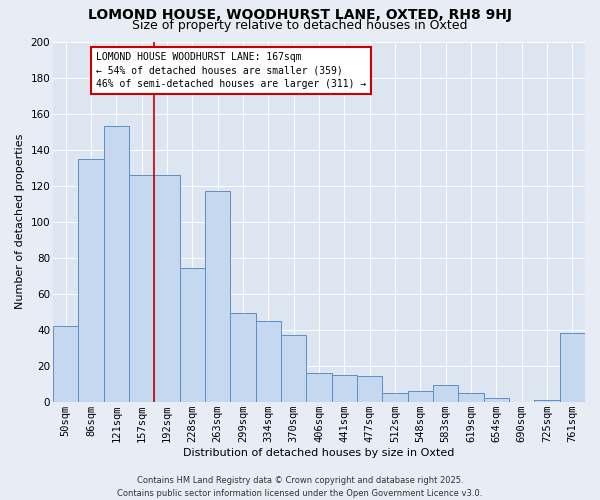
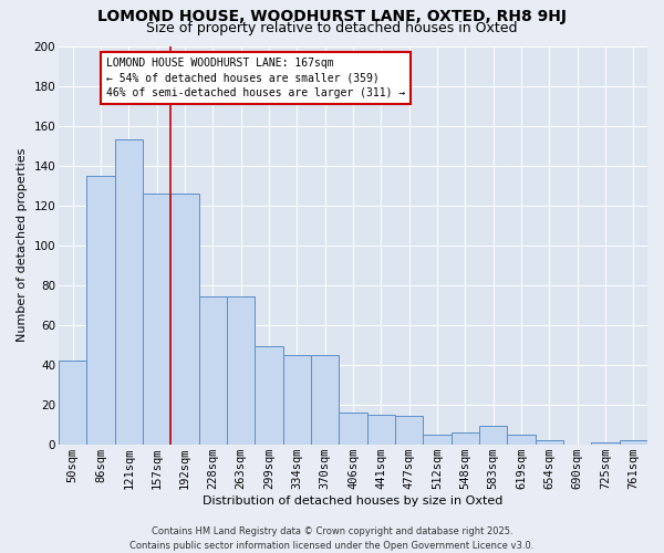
263sqm: 117 -> 74
370sqm: 37 -> 45
761sqm: 38 -> 2
